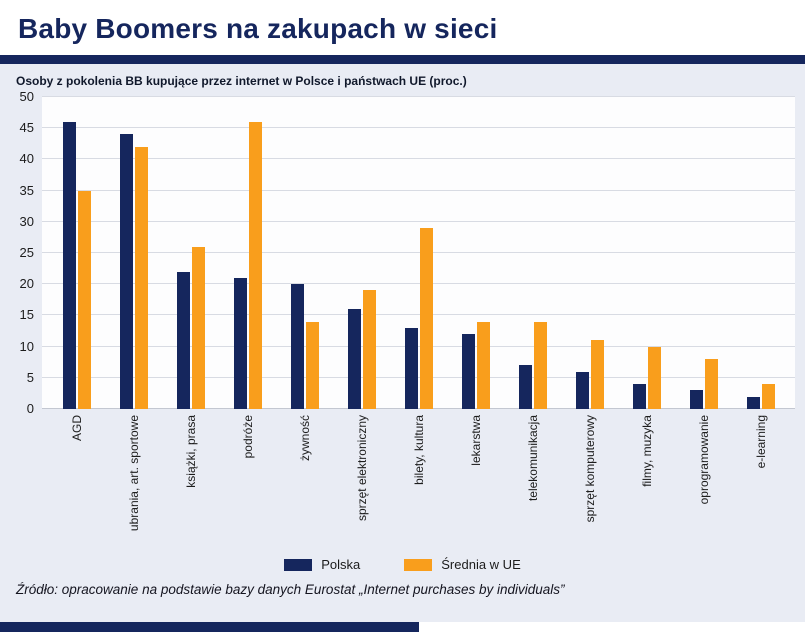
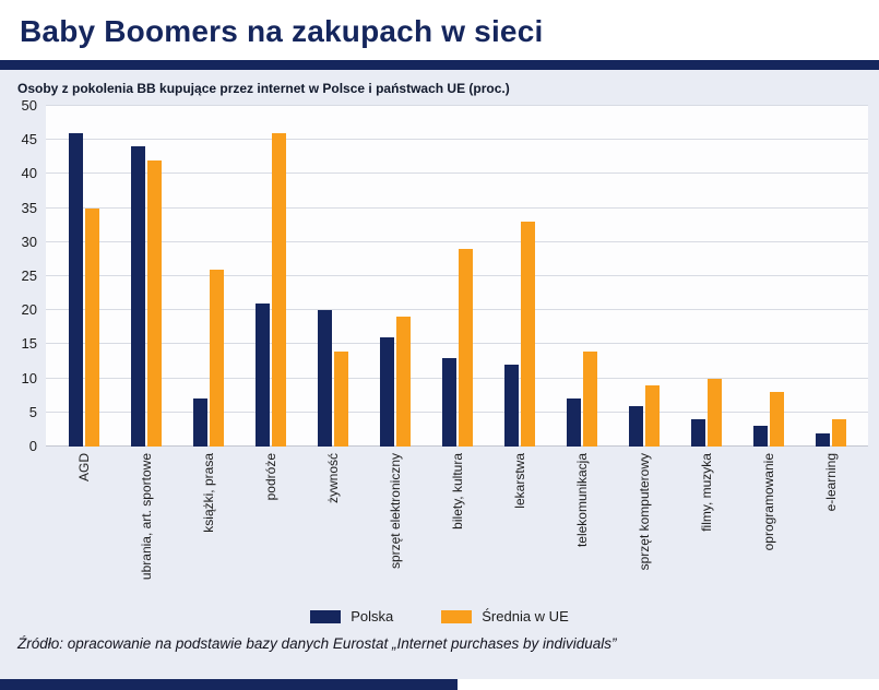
Polska/książki, prasa: 22 -> 7
Średnia w UE/lekarstwa: 14 -> 33
Średnia w UE/sprzęt komputerowy: 11 -> 9
